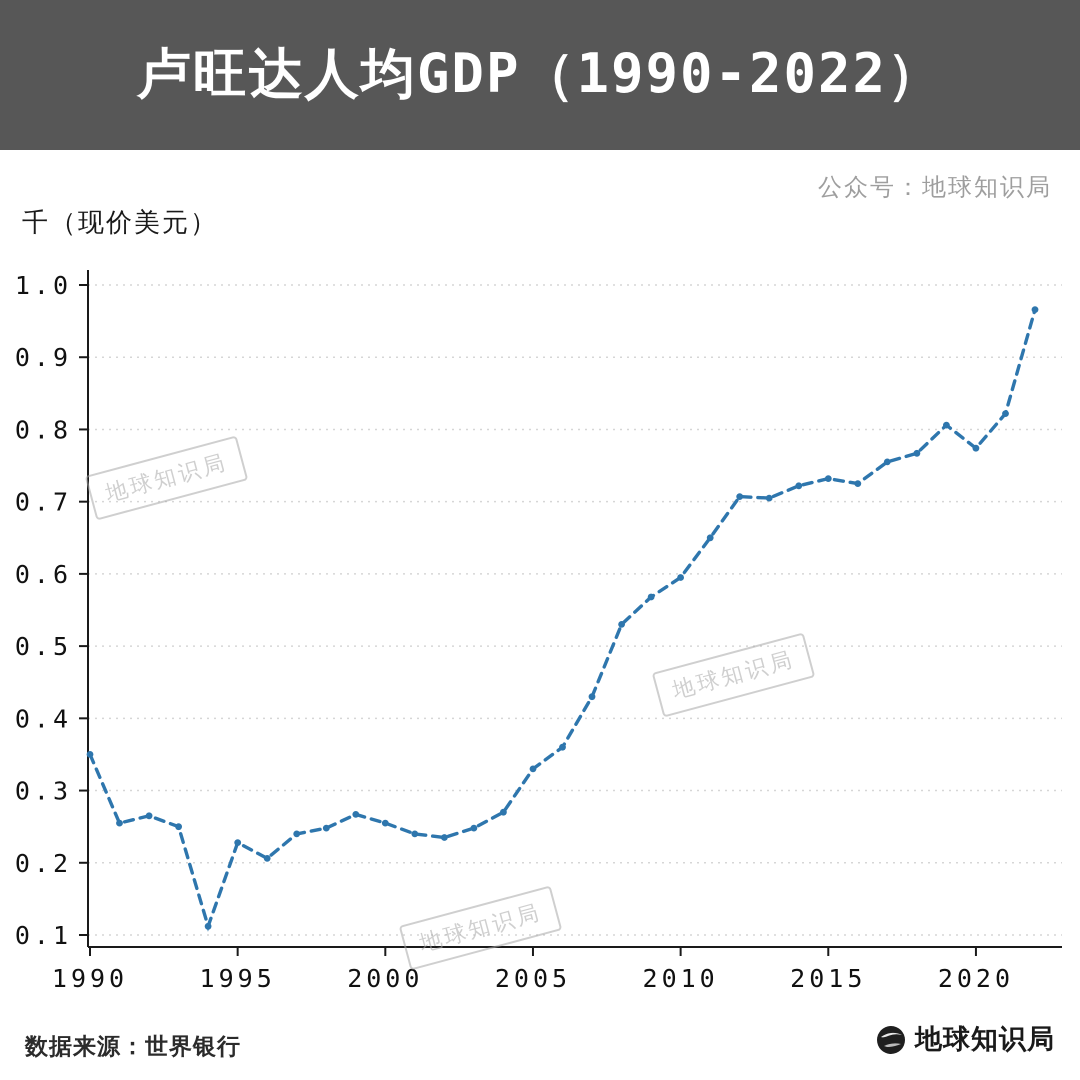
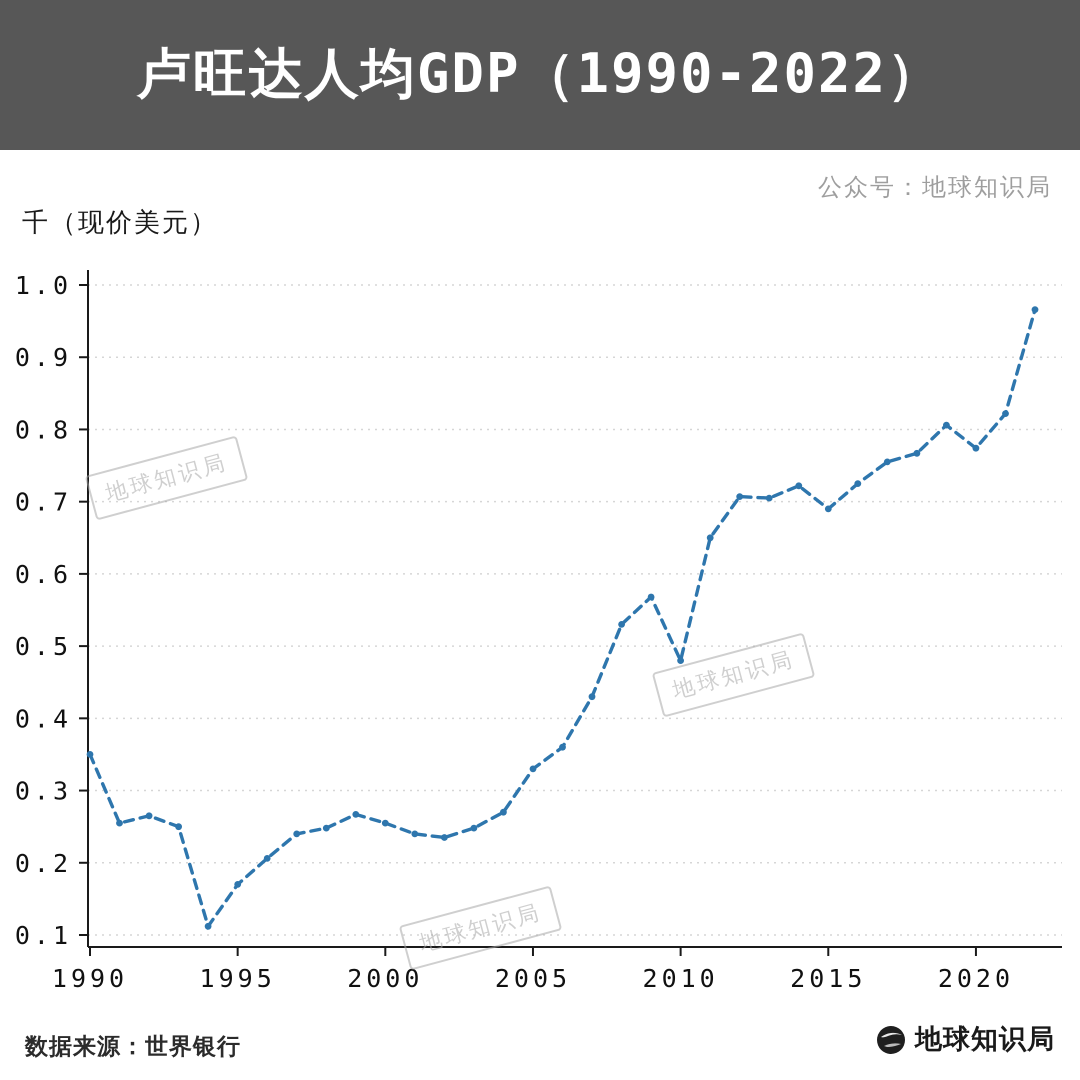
1995: 0.23 -> 0.17
2010: 0.59 -> 0.48
2015: 0.73 -> 0.69
